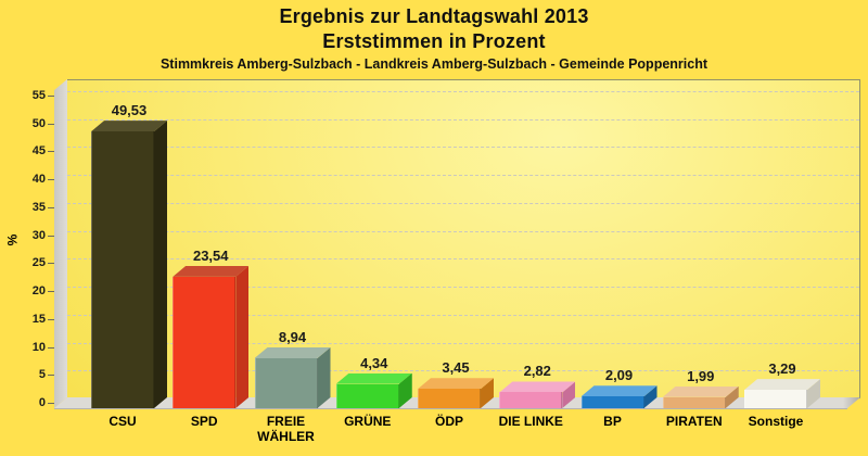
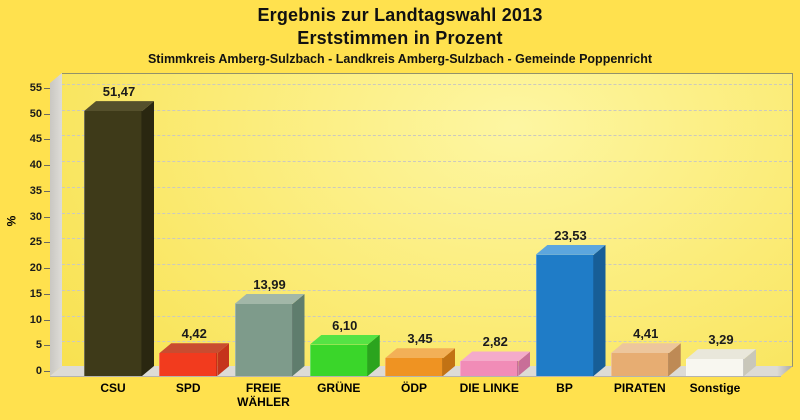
CSU: 49,53 -> 51,47
SPD: 23,54 -> 4,42
FREIE WÄHLER: 8,94 -> 13,99
GRÜNE: 4,34 -> 6,10
BP: 2,09 -> 23,53
PIRATEN: 1,99 -> 4,41
